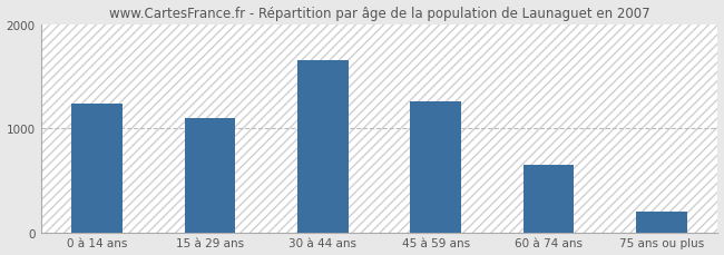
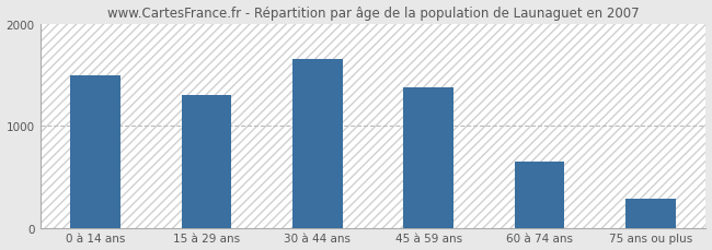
0 à 14 ans: 1240 -> 1490
15 à 29 ans: 1100 -> 1300
45 à 59 ans: 1260 -> 1370
75 ans ou plus: 200 -> 280
